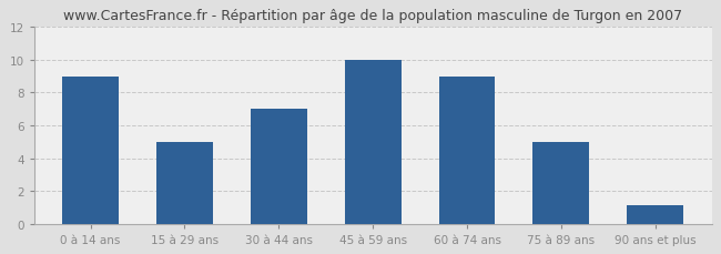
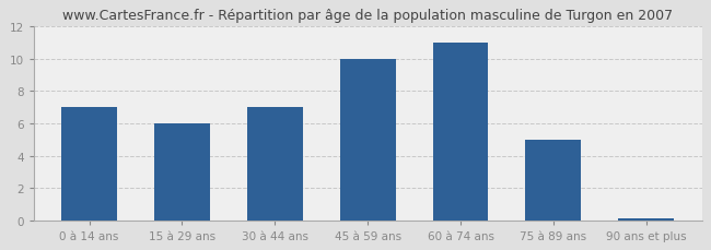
0 à 14 ans: 9.0 -> 7.0
15 à 29 ans: 5.0 -> 6.0
60 à 74 ans: 9.0 -> 11.0
90 ans et plus: 1.1 -> 0.1
